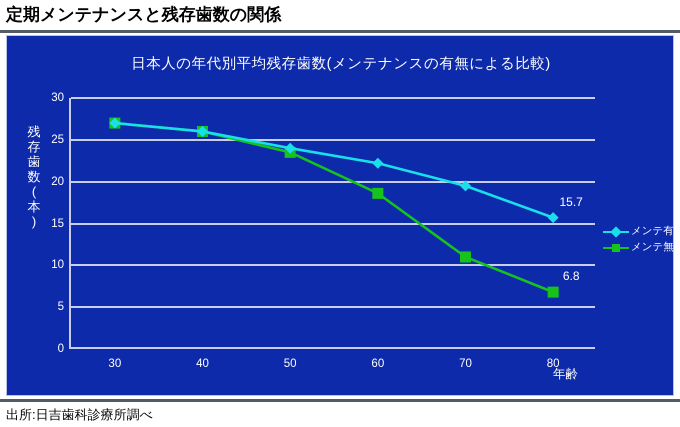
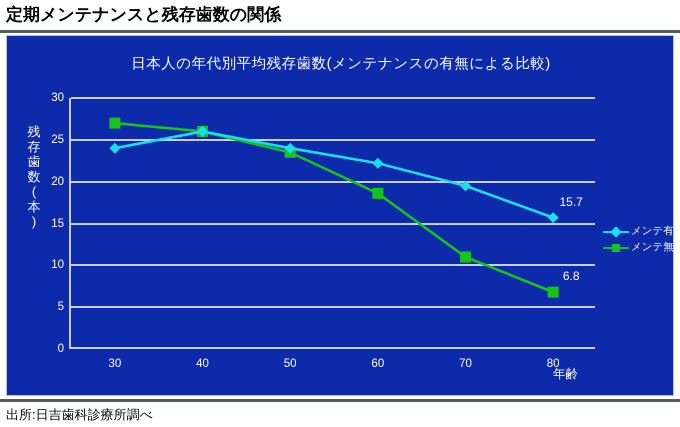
メンテ有/30: 27 -> 24
